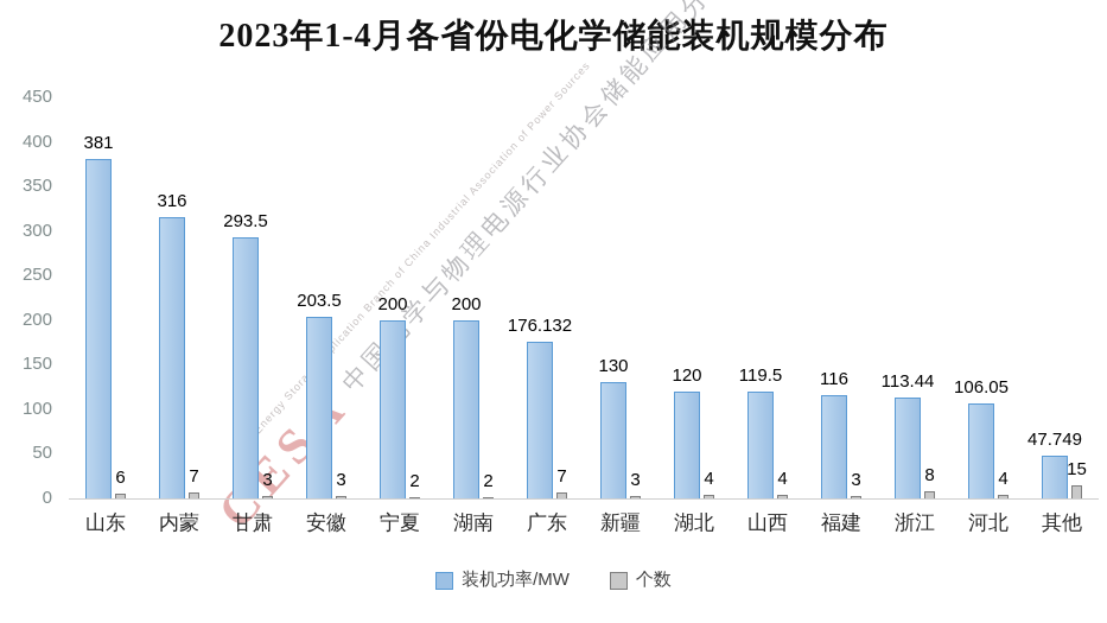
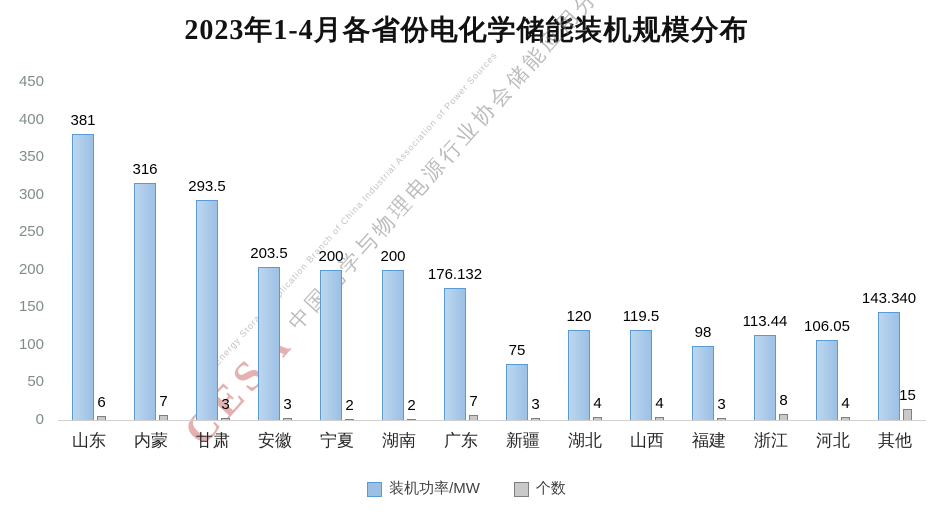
装机功率/MW/新疆: 130 -> 75
装机功率/MW/福建: 116 -> 98
装机功率/MW/其他: 47.749 -> 143.340
